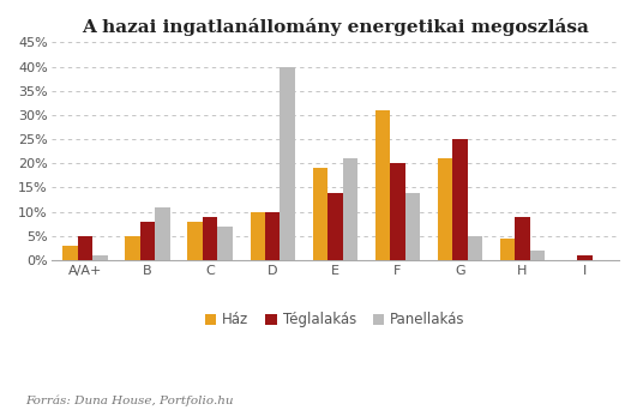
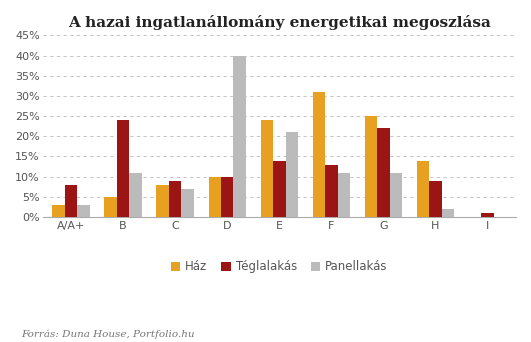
Téglalakás/A/A+: 5% -> 8%
Panellakás/A/A+: 1% -> 3%
Téglalakás/B: 8% -> 24%
Ház/E: 19.0% -> 24.0%
Téglalakás/F: 20% -> 13%
Panellakás/F: 14% -> 11%
Ház/G: 21.0% -> 25.0%
Téglalakás/G: 25% -> 22%
Panellakás/G: 5% -> 11%
Ház/H: 4.5% -> 14.0%
